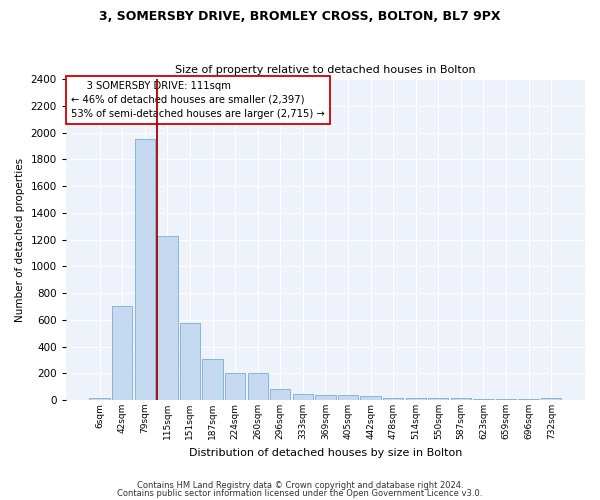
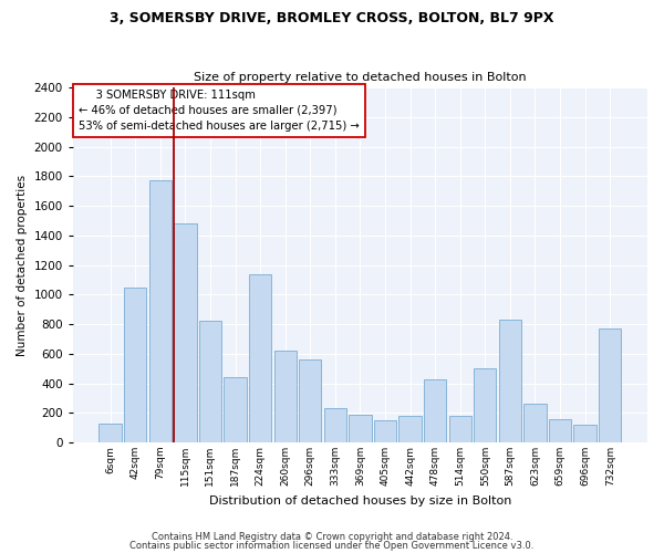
6sqm: 20 -> 130
42sqm: 700 -> 1050
79sqm: 1950 -> 1770
115sqm: 1220 -> 1480
151sqm: 580 -> 820
187sqm: 300 -> 440
224sqm: 200 -> 1140
260sqm: 200 -> 620
296sqm: 80 -> 560
333sqm: 50 -> 230
369sqm: 40 -> 190
405sqm: 40 -> 150
442sqm: 30 -> 180
478sqm: 20 -> 430
514sqm: 20 -> 180
550sqm: 20 -> 500
587sqm: 20 -> 830
623sqm: 10 -> 260
659sqm: 10 -> 160
696sqm: 10 -> 120
732sqm: 20 -> 770
